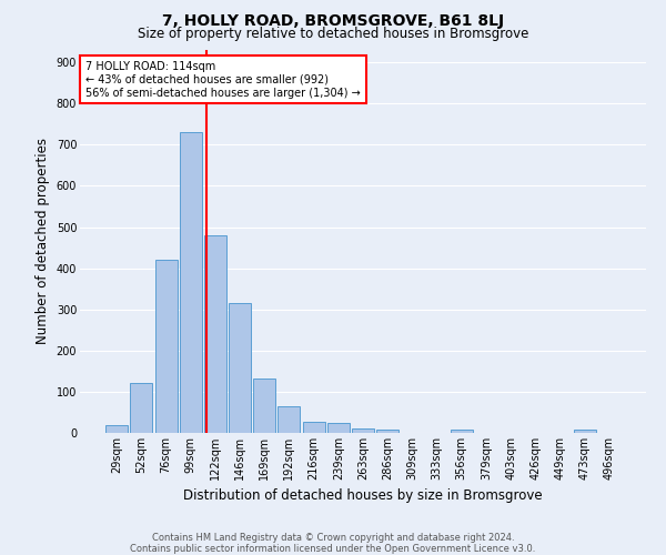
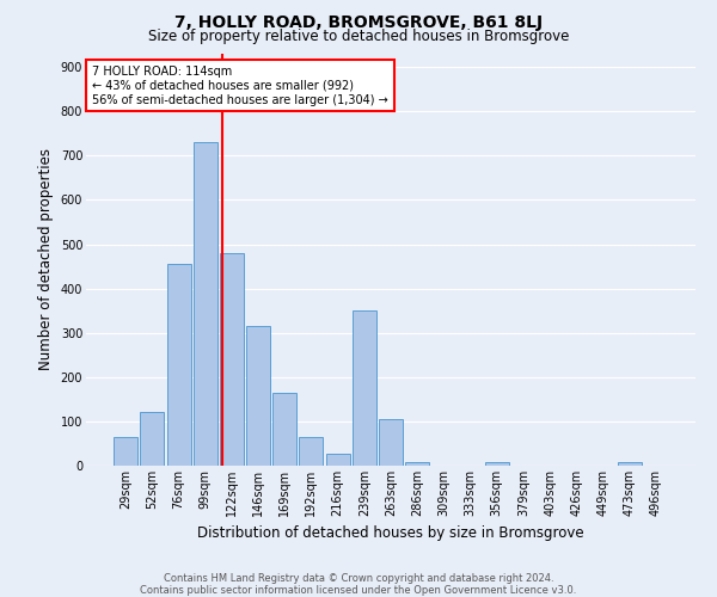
29sqm: 20 -> 65
76sqm: 420 -> 455
169sqm: 133 -> 165
239sqm: 23 -> 350
263sqm: 11 -> 105
